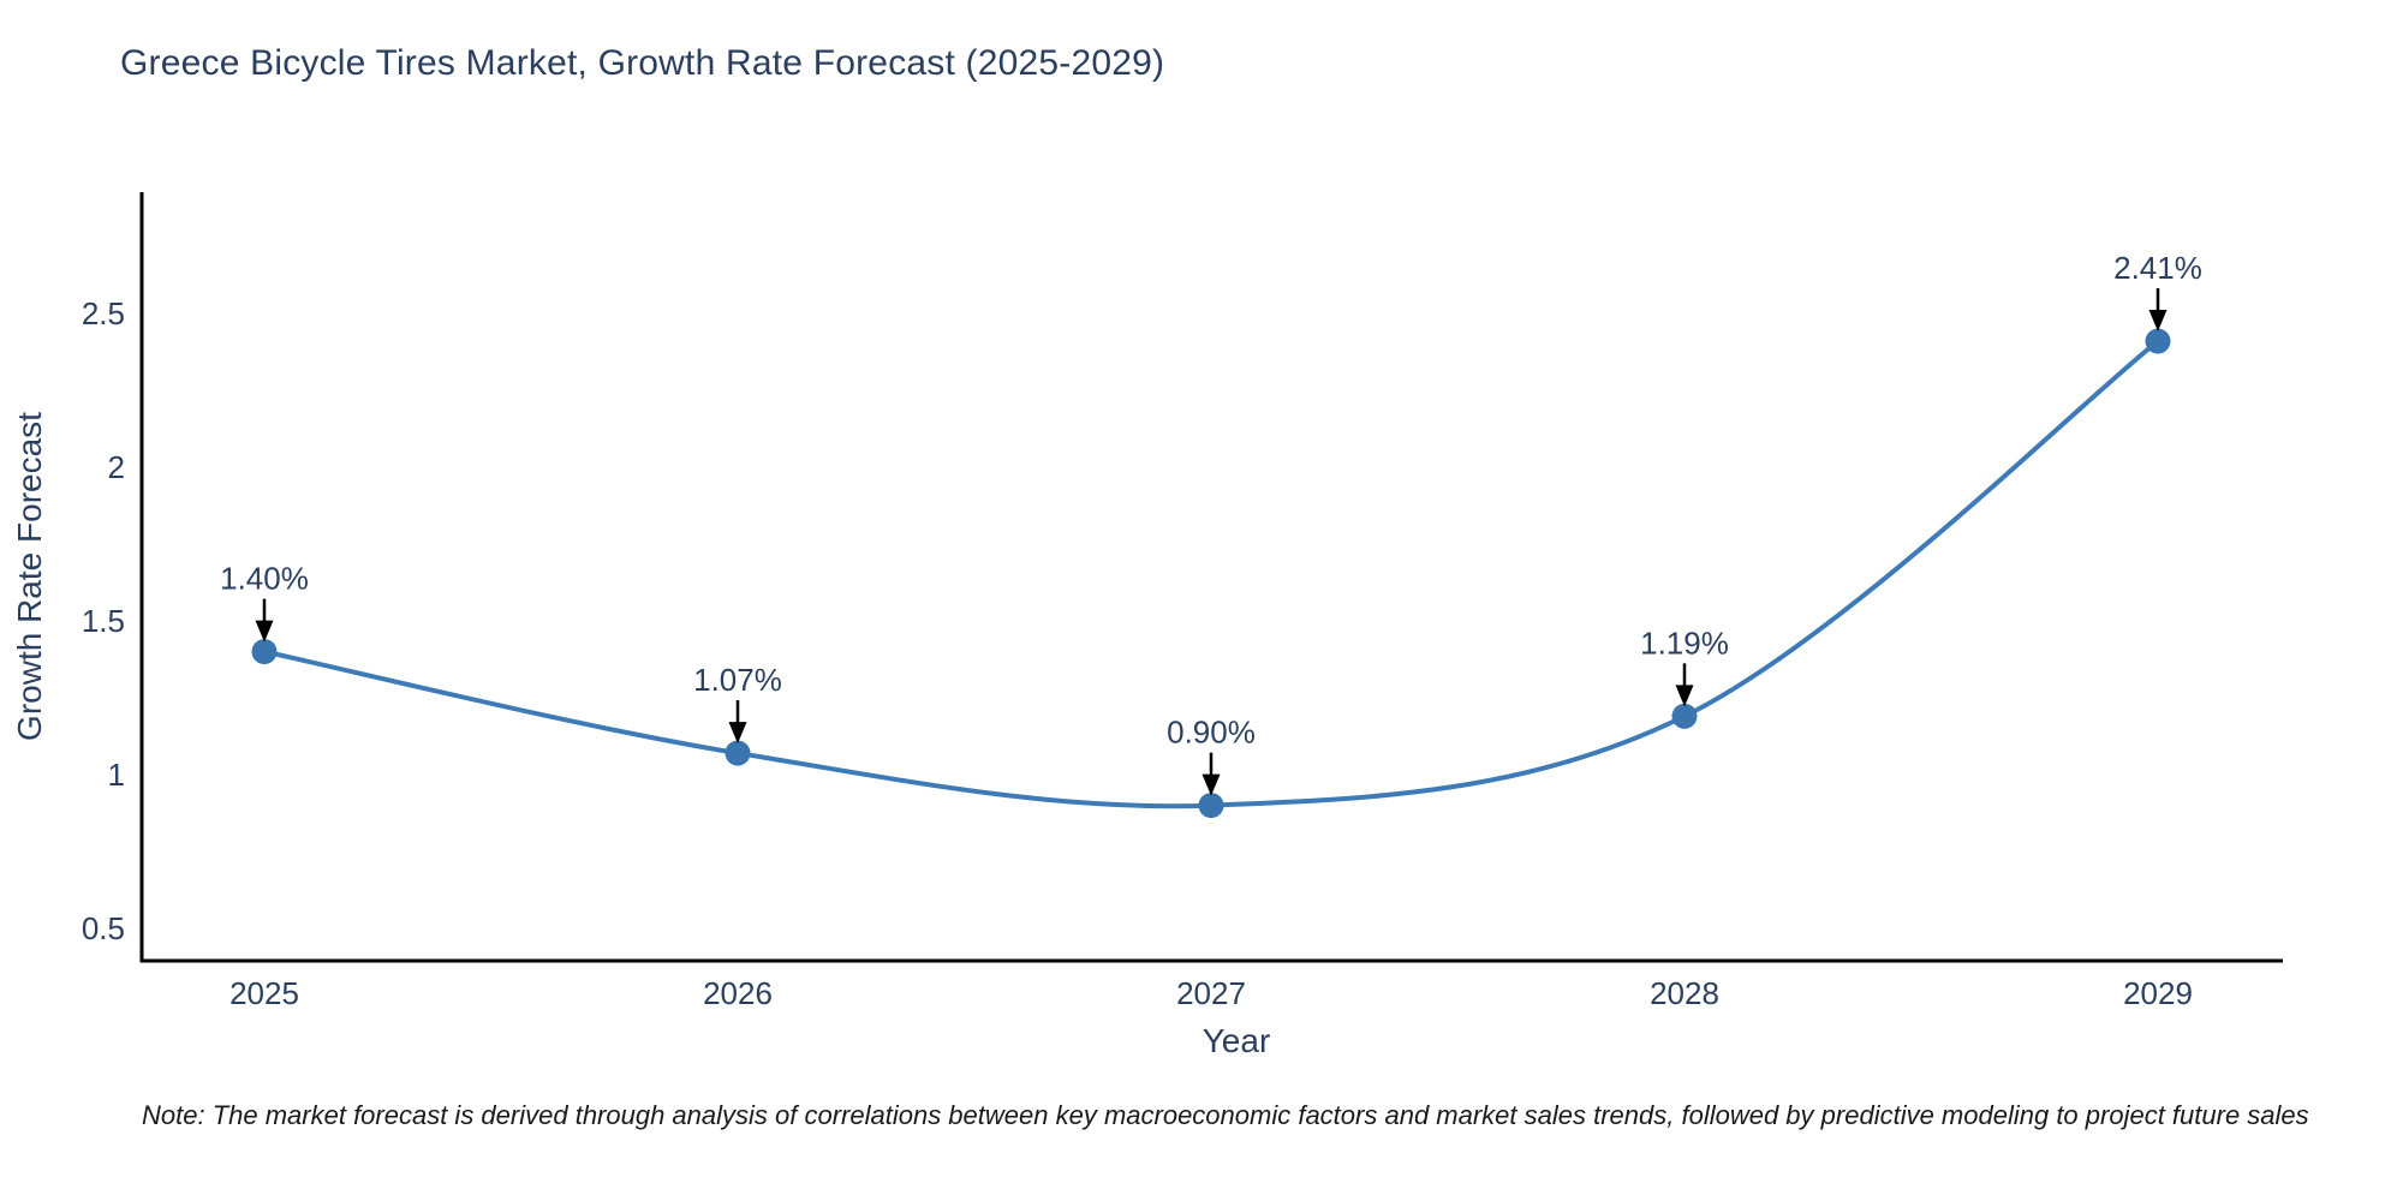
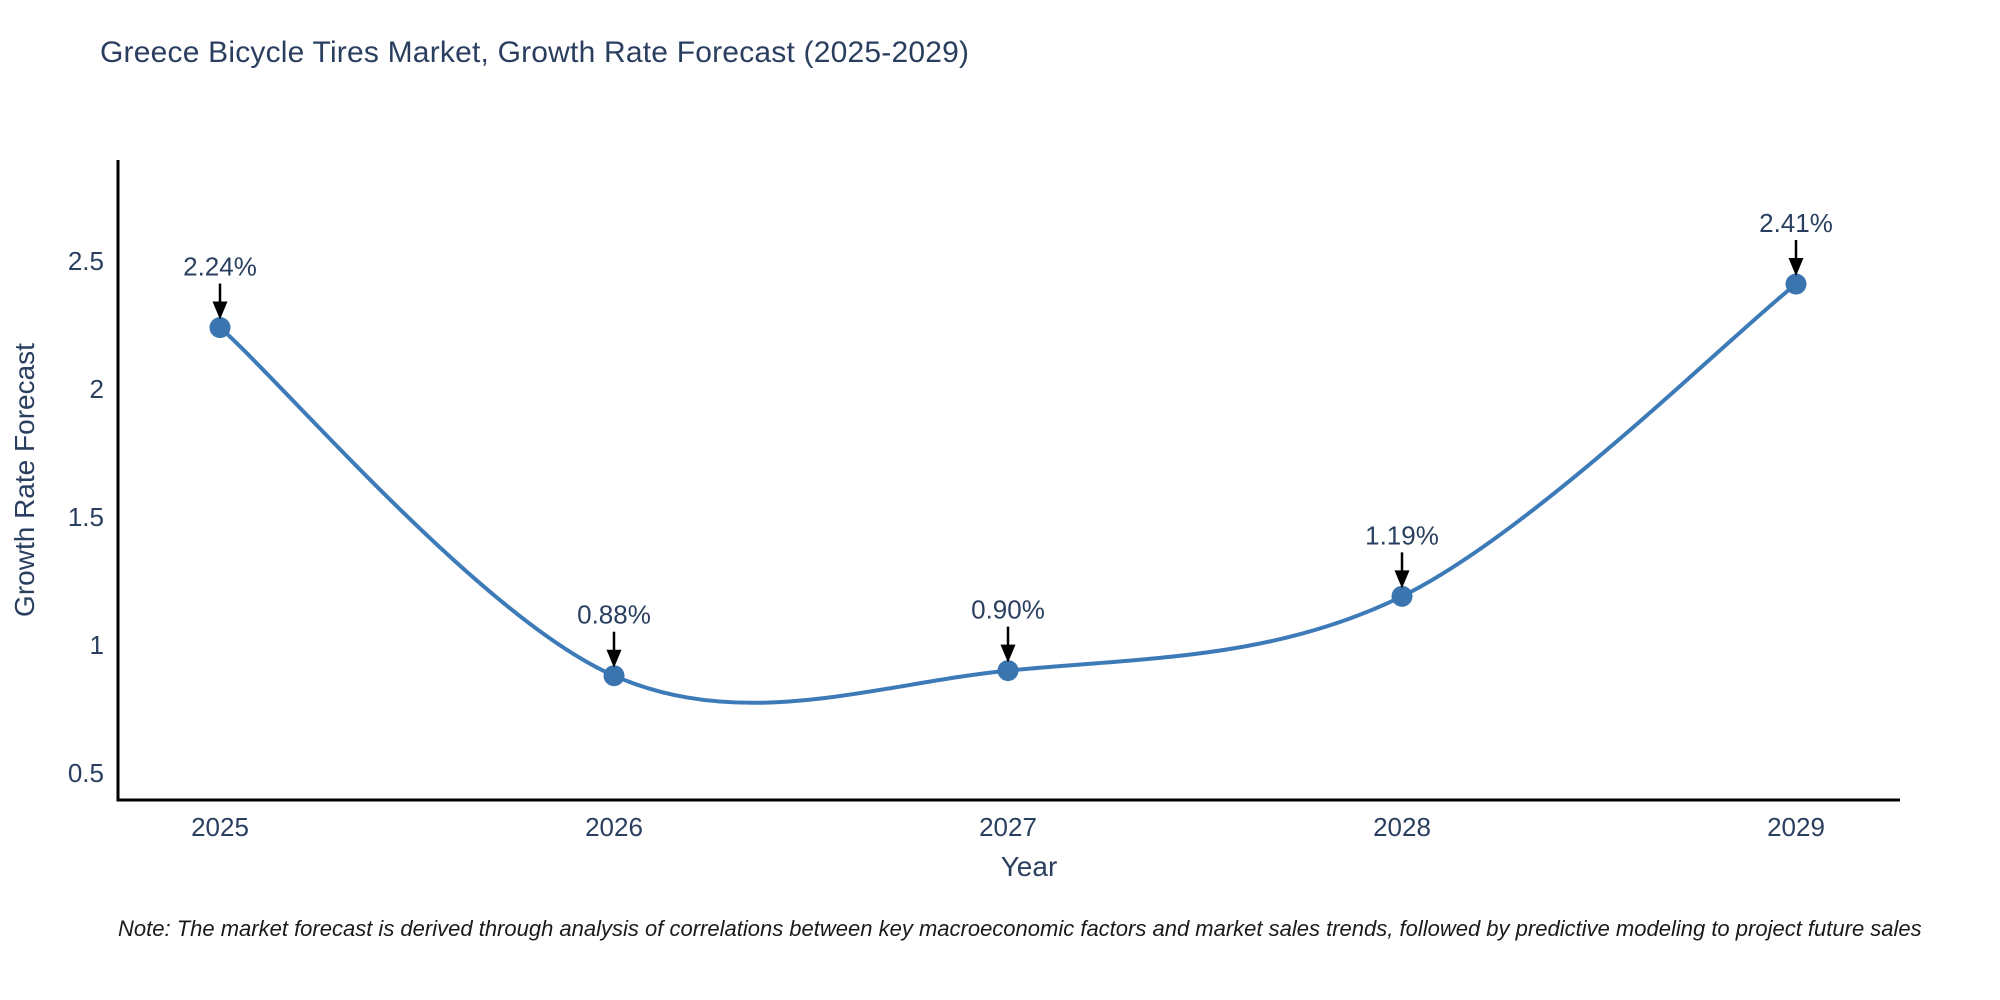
2025: 1.40% -> 2.24%
2026: 1.07% -> 0.88%
